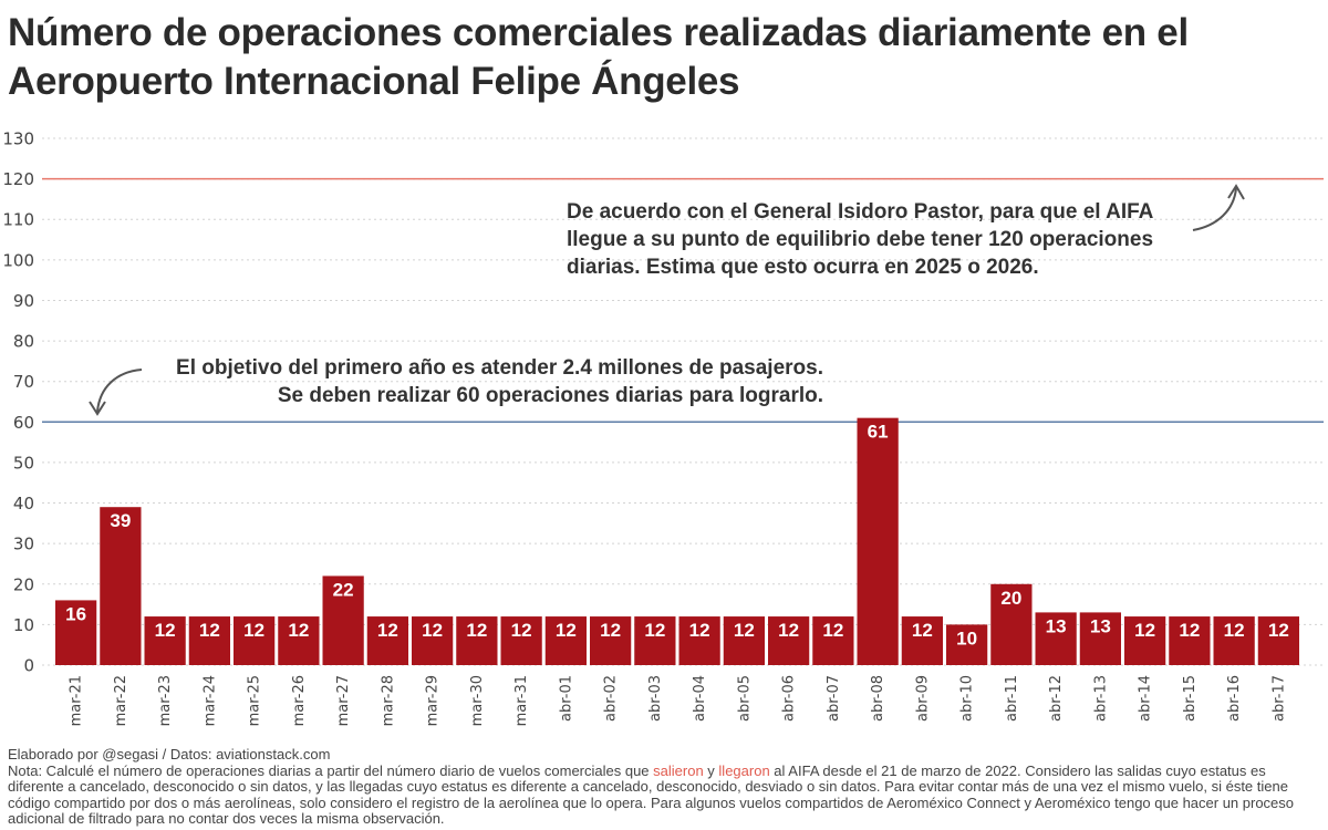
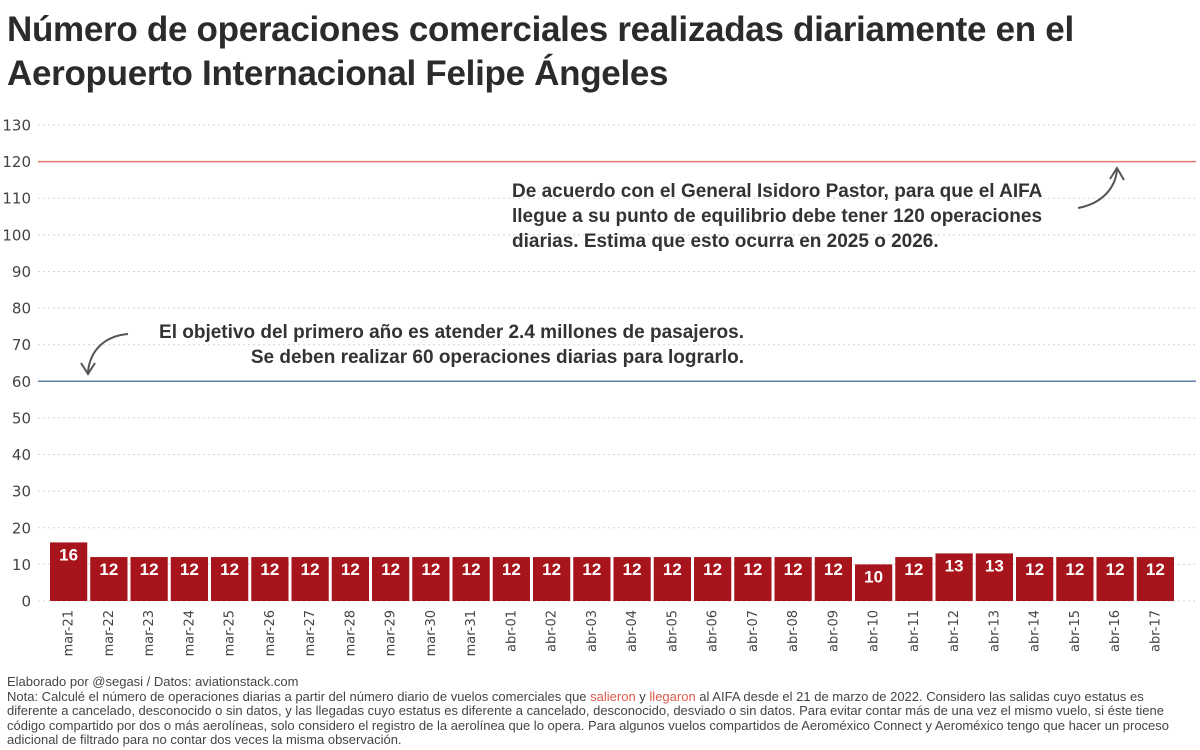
mar-22: 39 -> 12
mar-27: 22 -> 12
abr-08: 61 -> 12
abr-11: 20 -> 12
